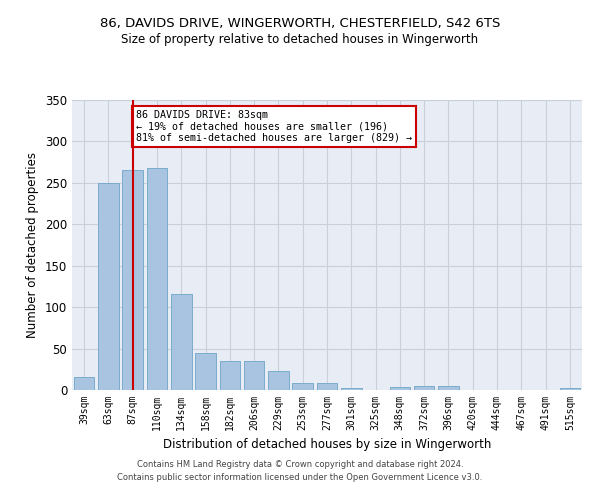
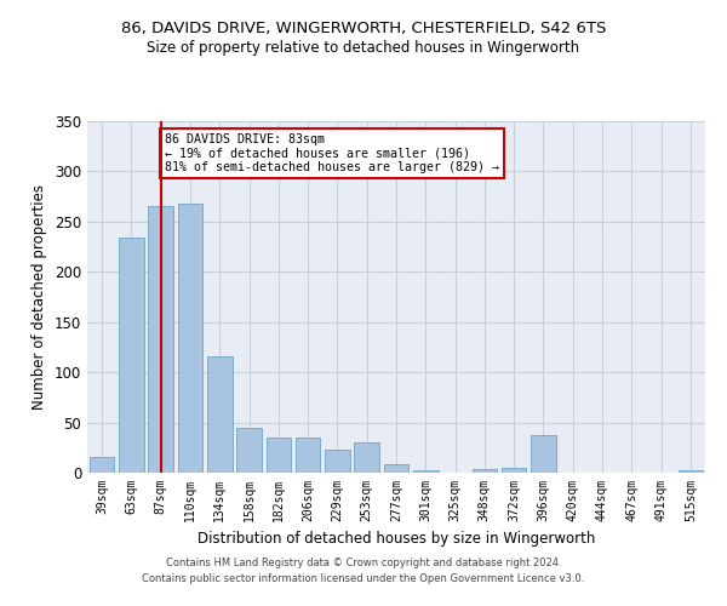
63sqm: 250 -> 234
253sqm: 9 -> 30
396sqm: 5 -> 38
